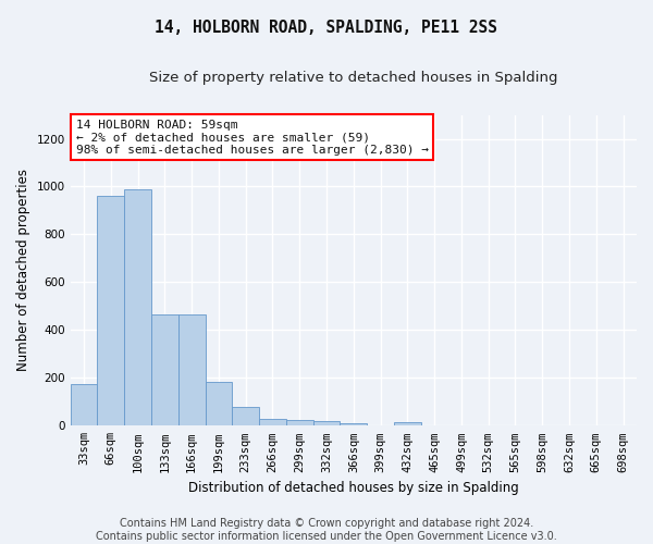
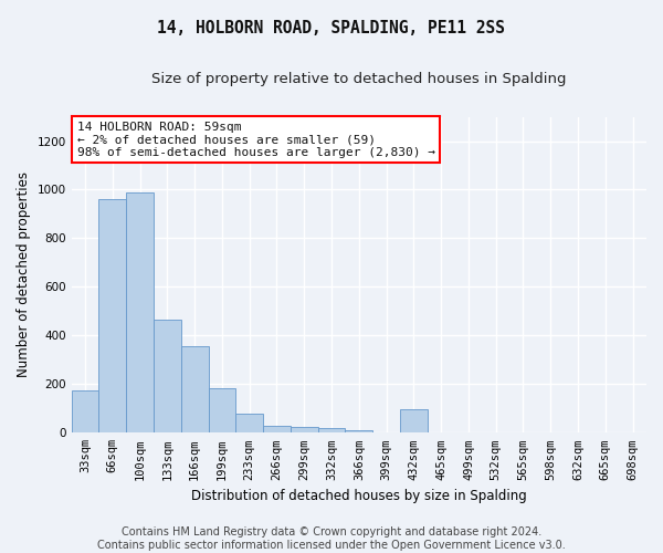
166sqm: 465 -> 355
432sqm: 15 -> 95
